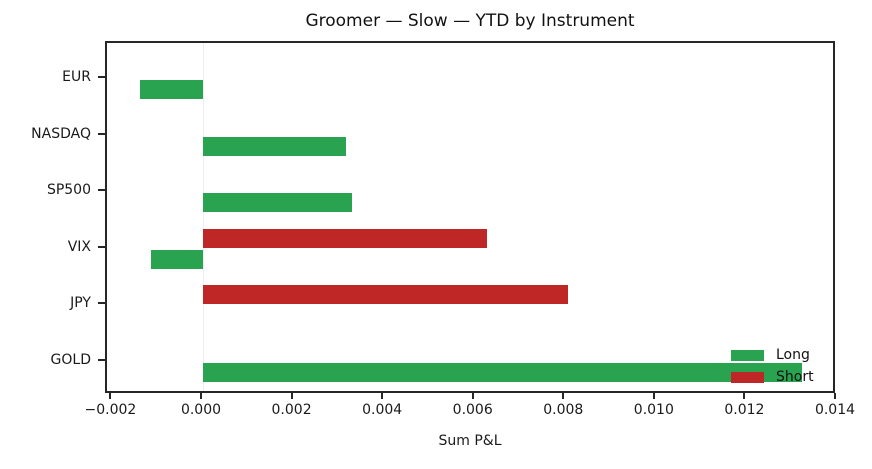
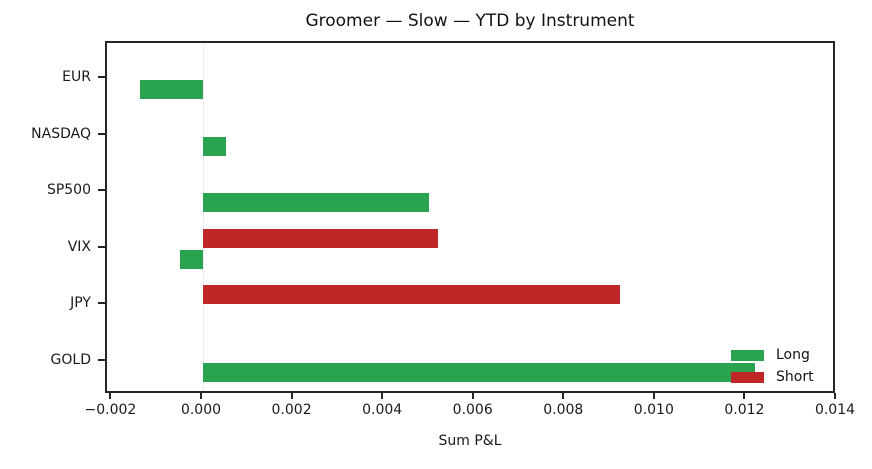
Long/NASDAQ: 0.0032 -> 0.0005
Long/SP500: 0.0033 -> 0.0050
Long/VIX: -0.0011 -> -0.0005
Short/VIX: 0.0063 -> 0.0052
Short/JPY: 0.0081 -> 0.0092
Long/GOLD: 0.0132 -> 0.0122
